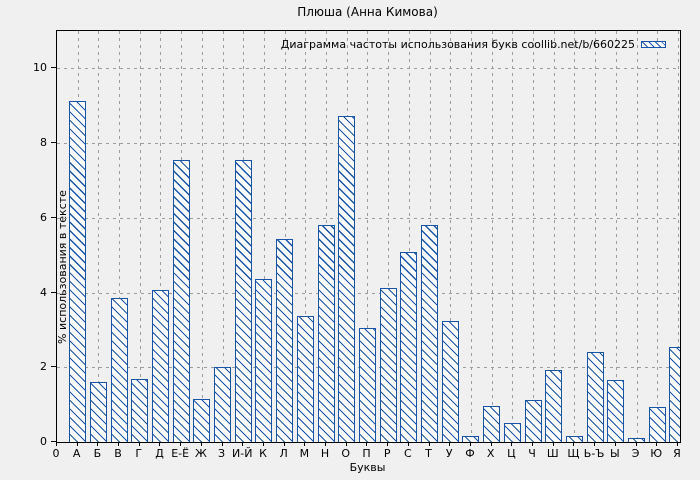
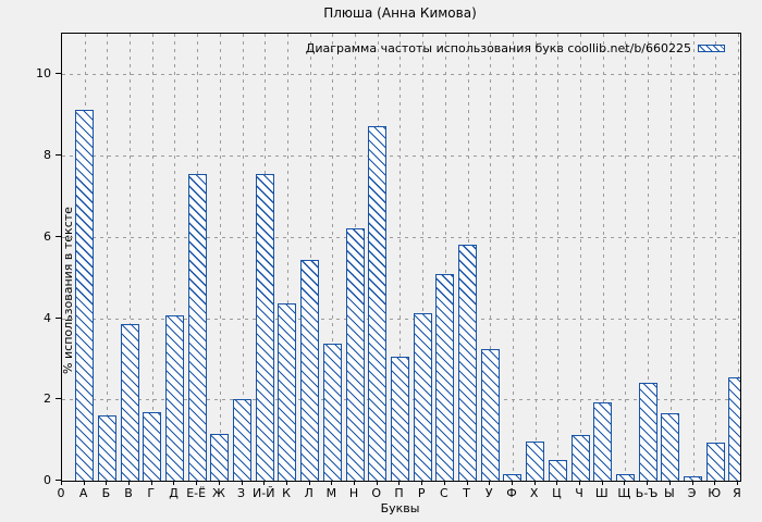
Н: 5.8 -> 6.2
